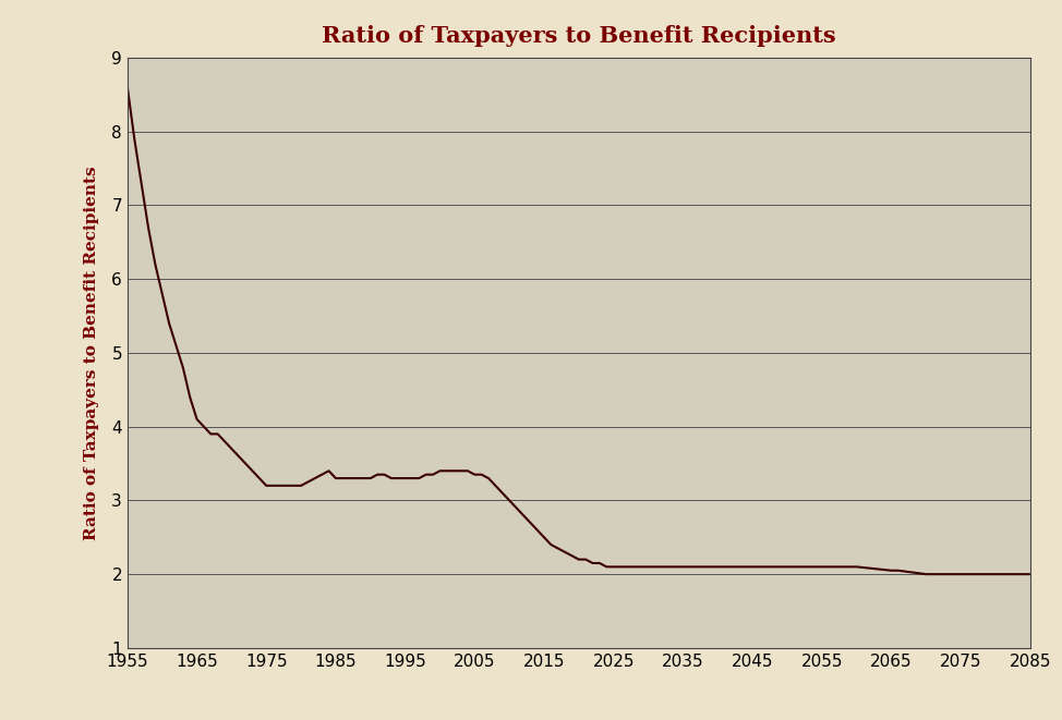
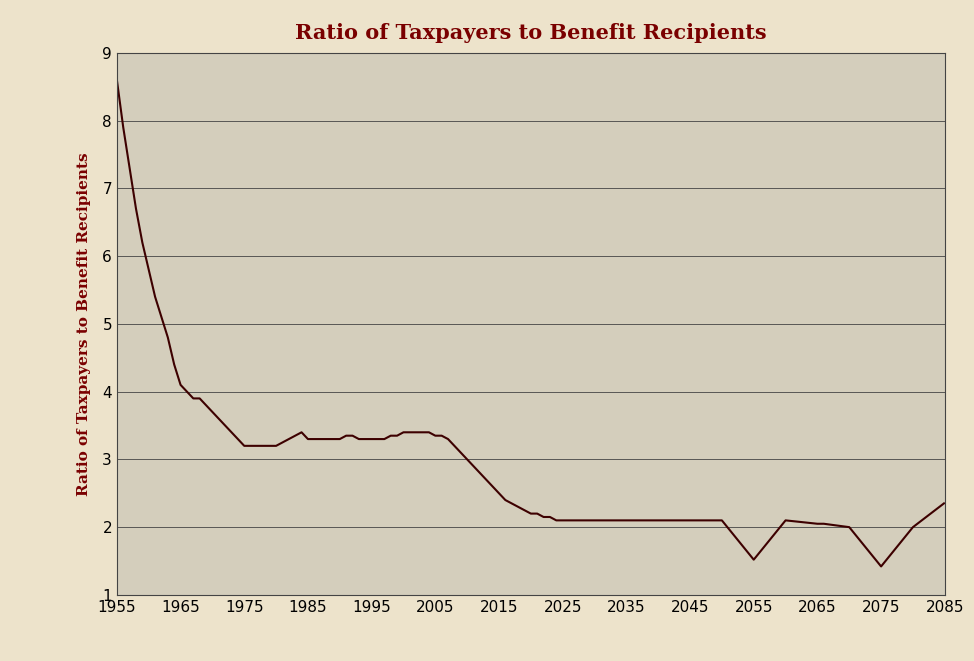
2055: 2.10 -> 1.52
2075: 2.00 -> 1.42
2085: 2.00 -> 2.36
